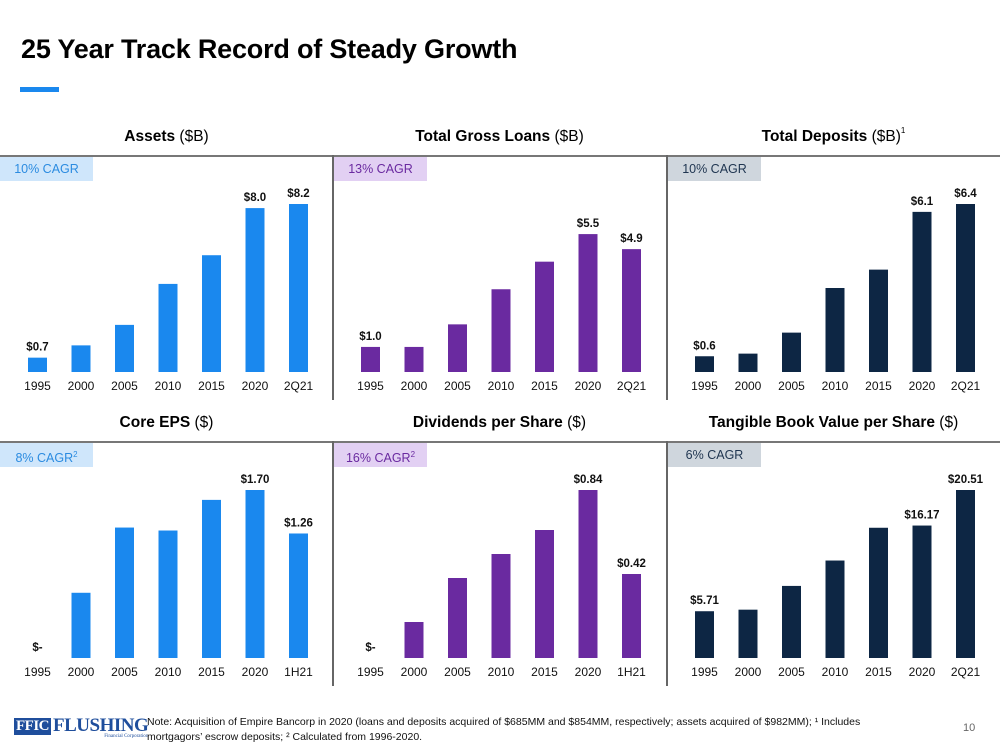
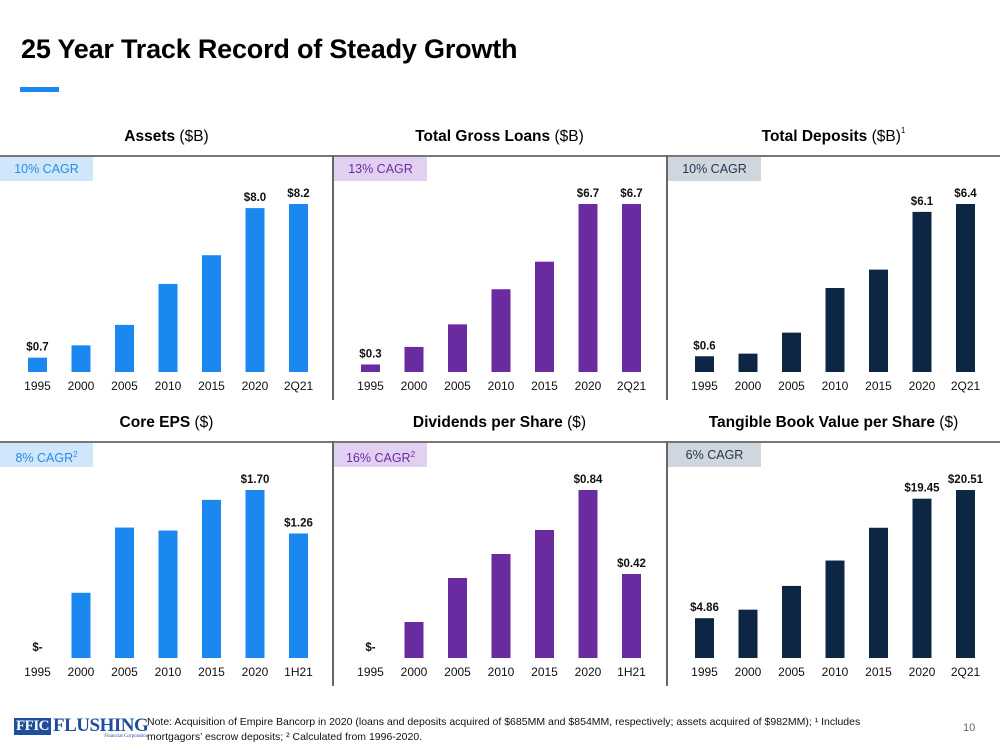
Total Gross Loans/1995: $1.0 -> $0.3
Total Gross Loans/2020: $5.5 -> $6.7
Total Gross Loans/2Q21: $4.9 -> $6.7
Tangible Book Value per Share/1995: $5.71 -> $4.86
Tangible Book Value per Share/2020: $16.17 -> $19.45
